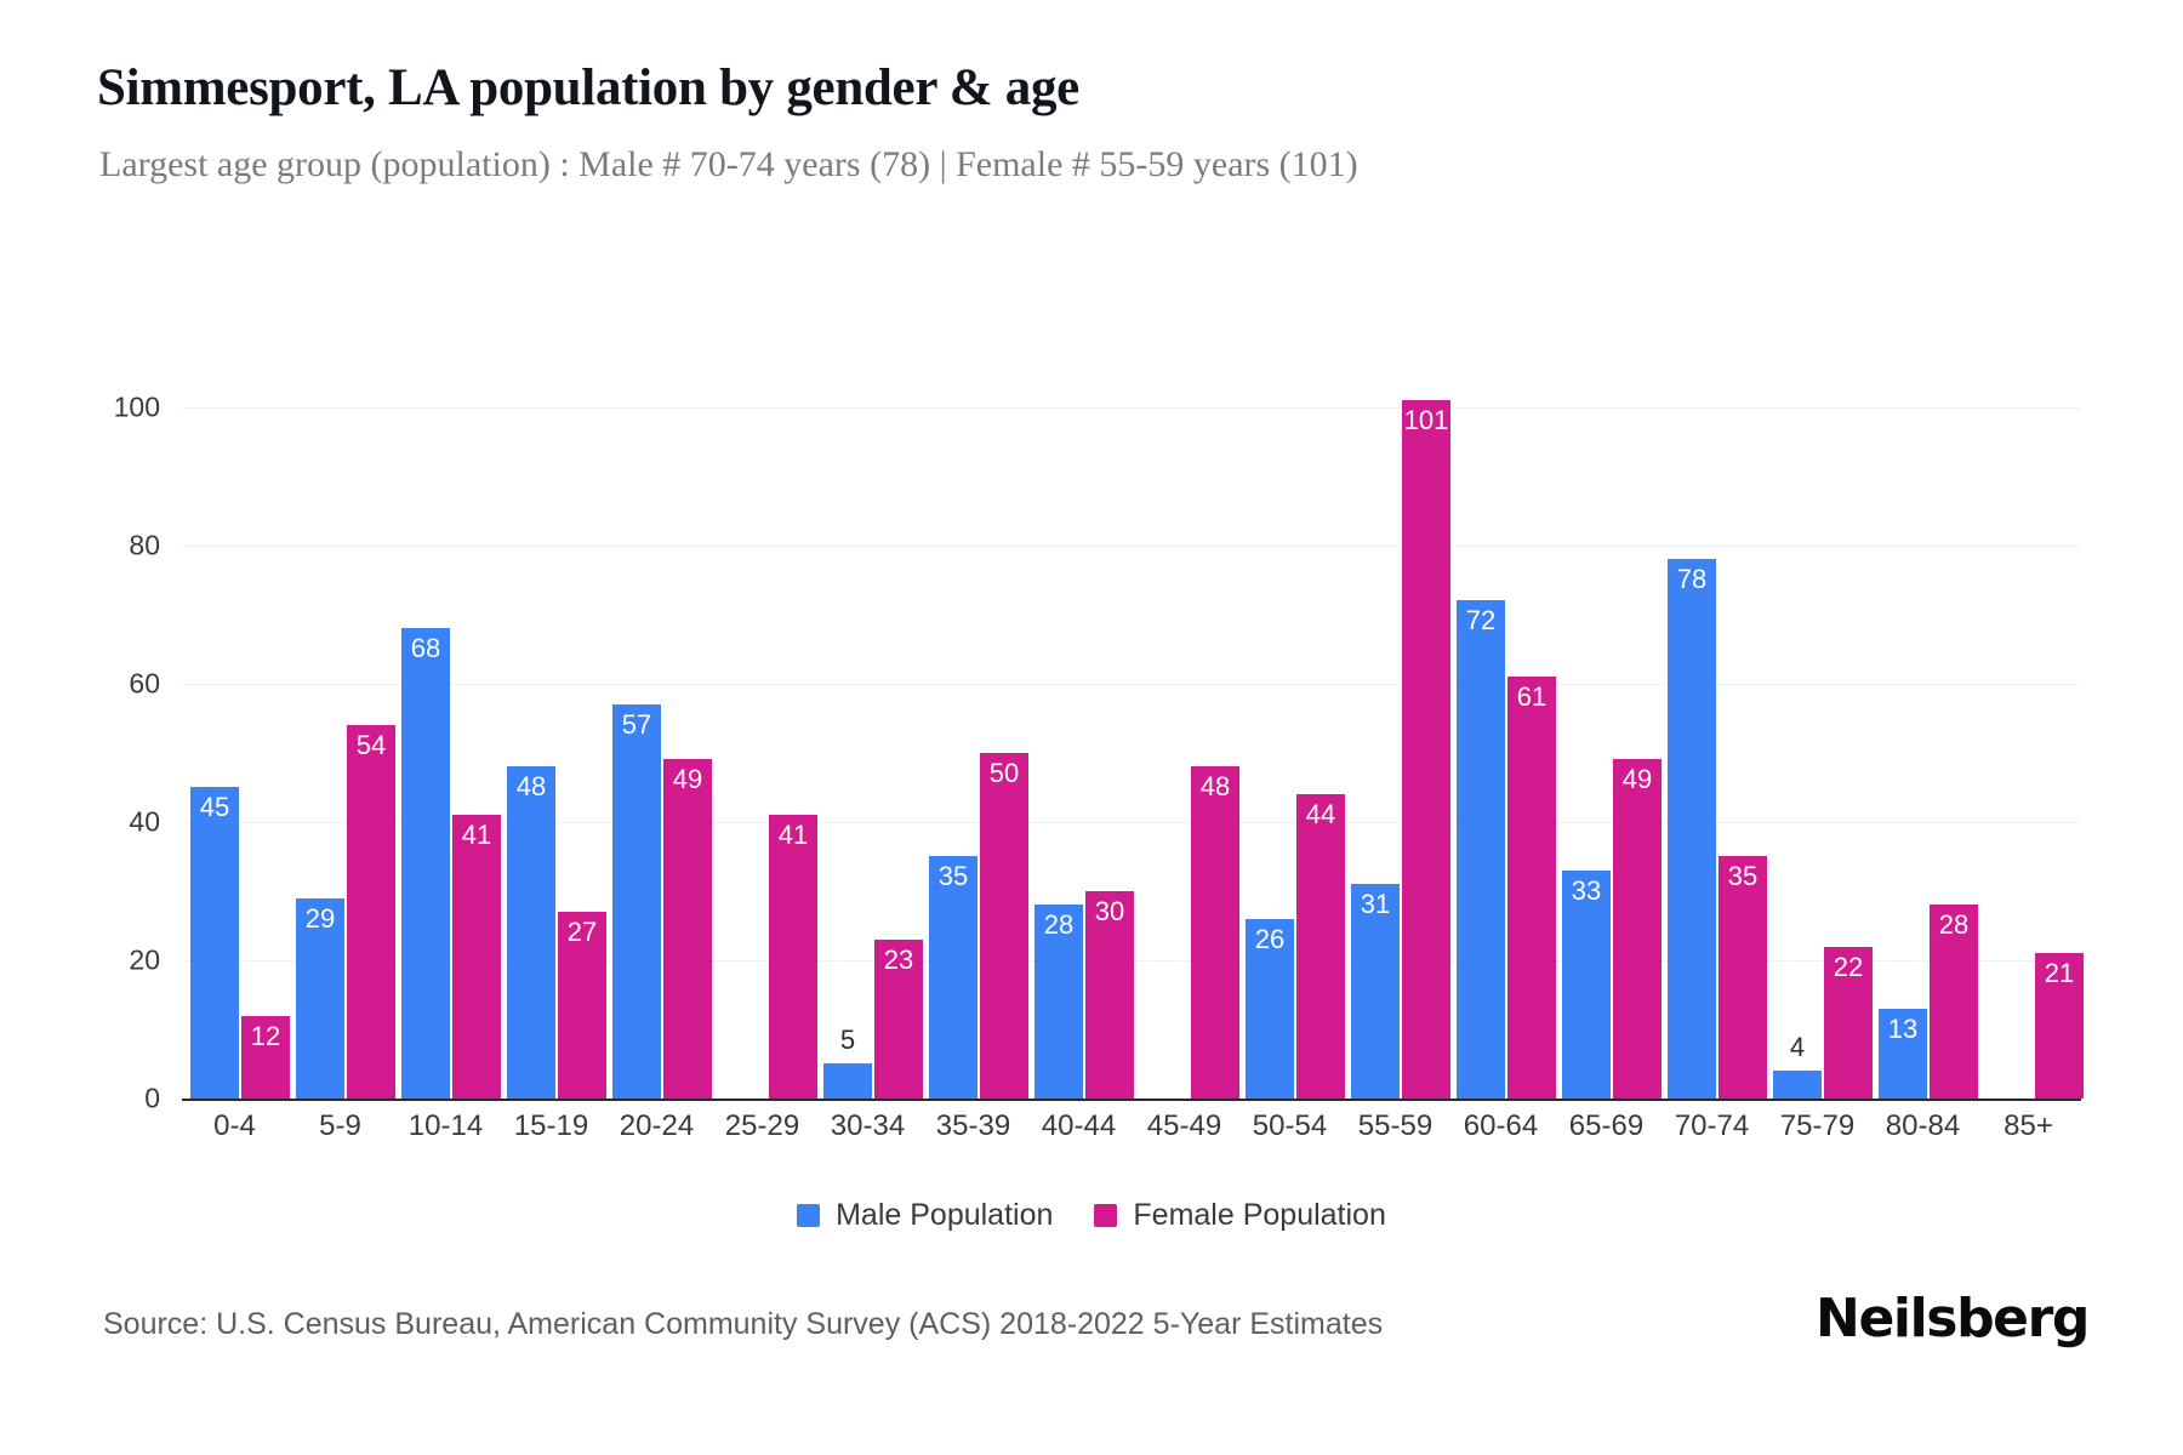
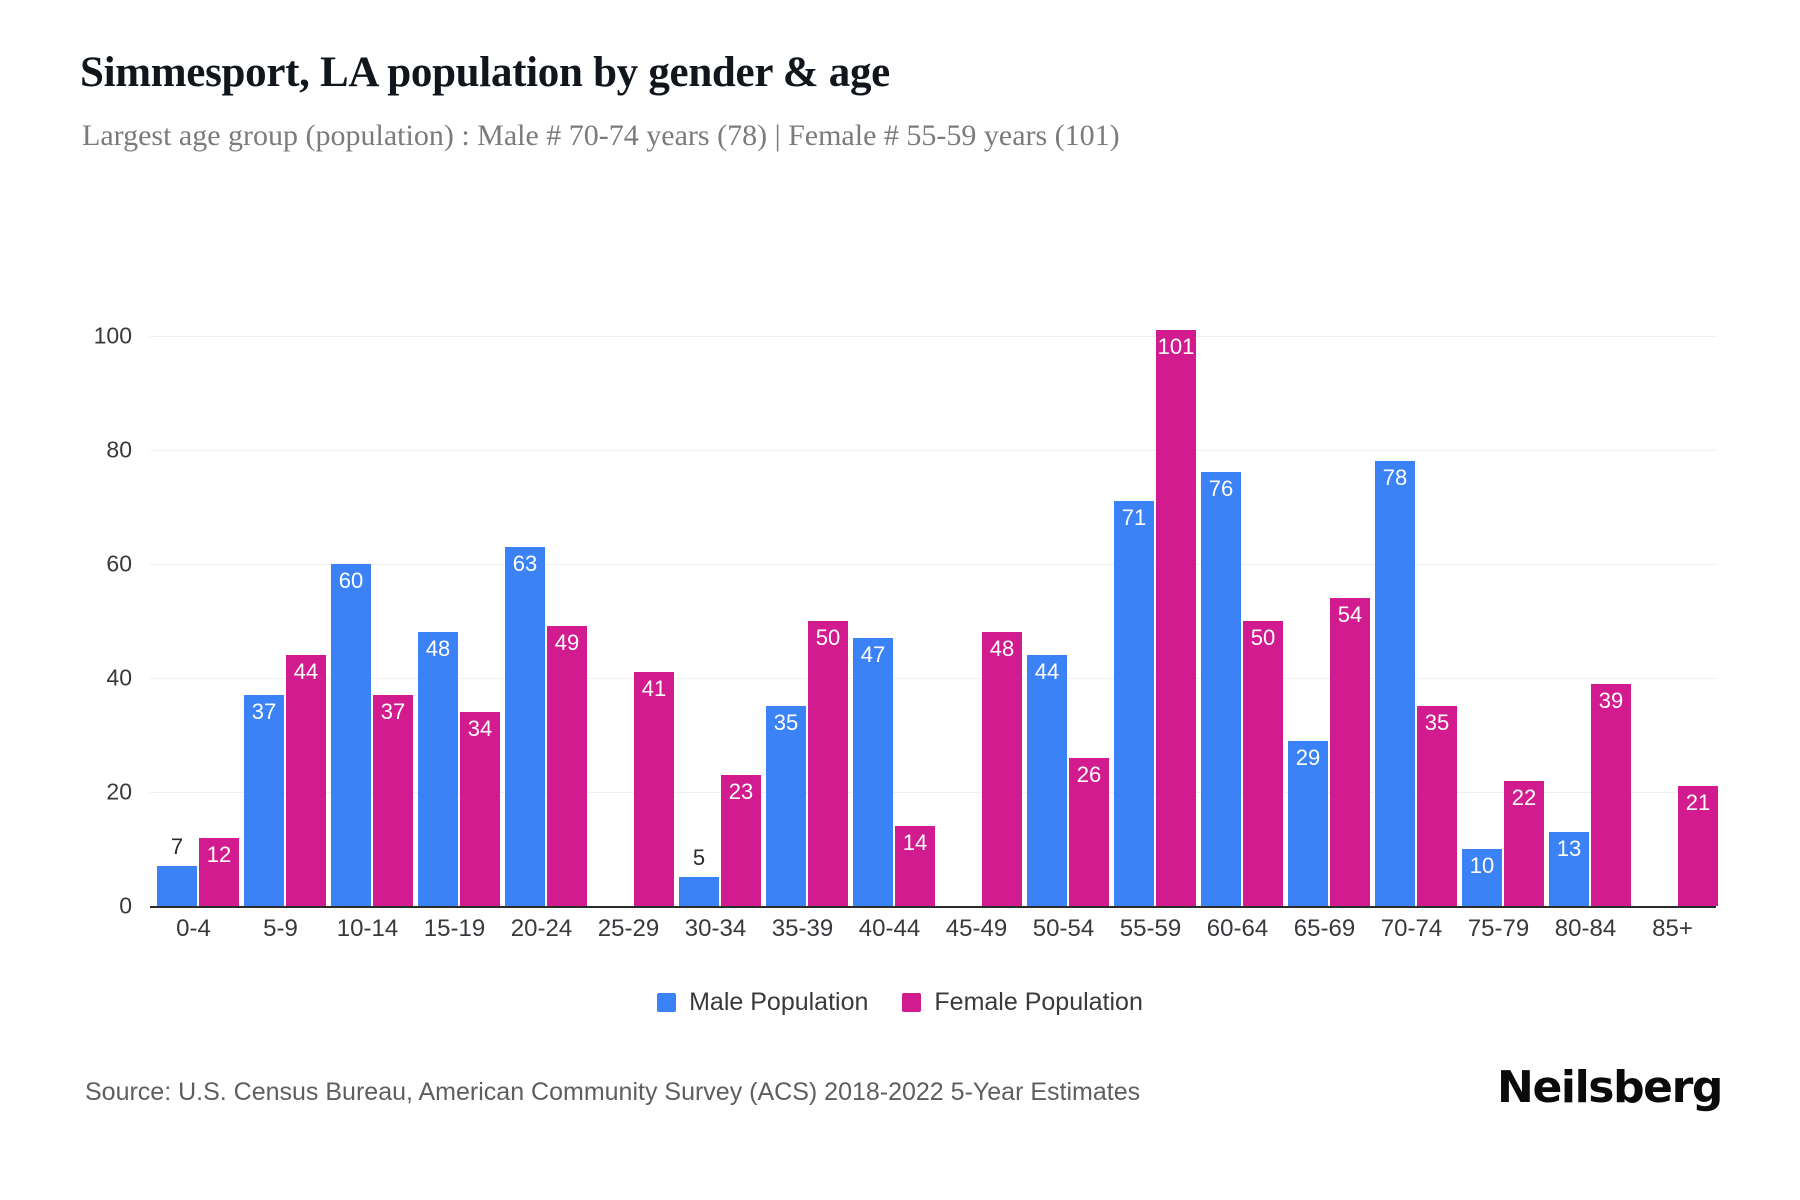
Male Population/0-4: 45 -> 7
Male Population/5-9: 29 -> 37
Female Population/5-9: 54 -> 44
Male Population/10-14: 68 -> 60
Female Population/10-14: 41 -> 37
Female Population/15-19: 27 -> 34
Male Population/20-24: 57 -> 63
Male Population/40-44: 28 -> 47
Female Population/40-44: 30 -> 14
Male Population/50-54: 26 -> 44
Female Population/50-54: 44 -> 26
Male Population/55-59: 31 -> 71
Male Population/60-64: 72 -> 76
Female Population/60-64: 61 -> 50
Male Population/65-69: 33 -> 29
Female Population/65-69: 49 -> 54
Male Population/75-79: 4 -> 10
Female Population/80-84: 28 -> 39
